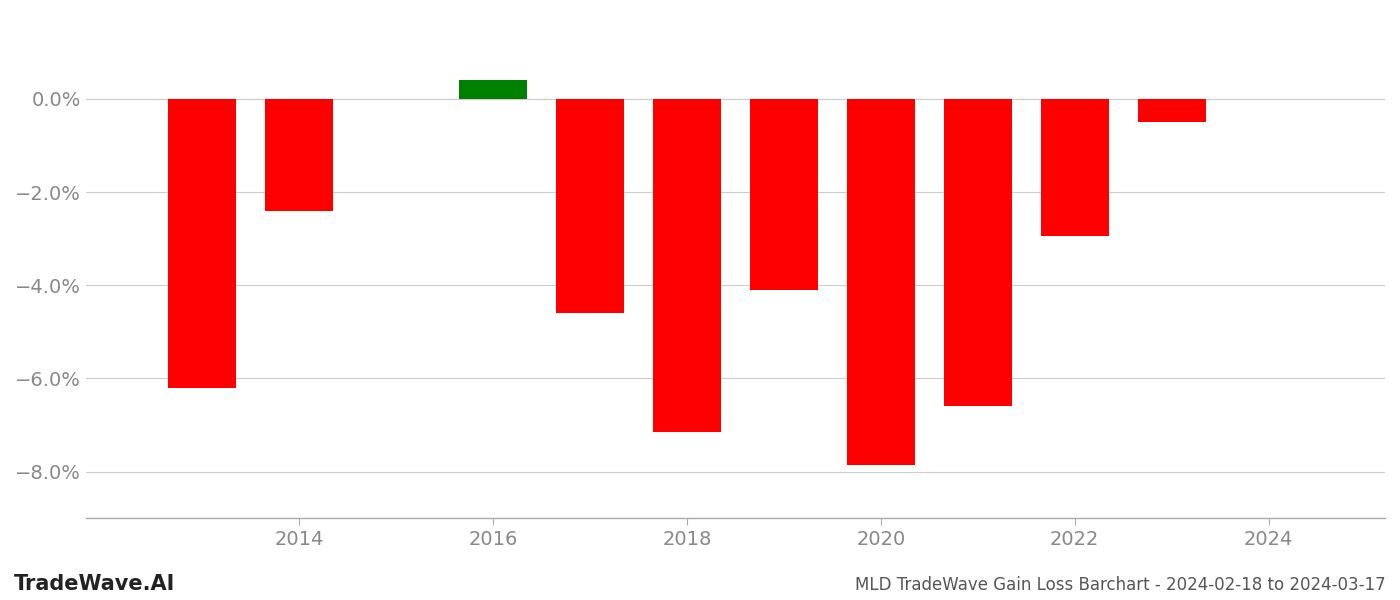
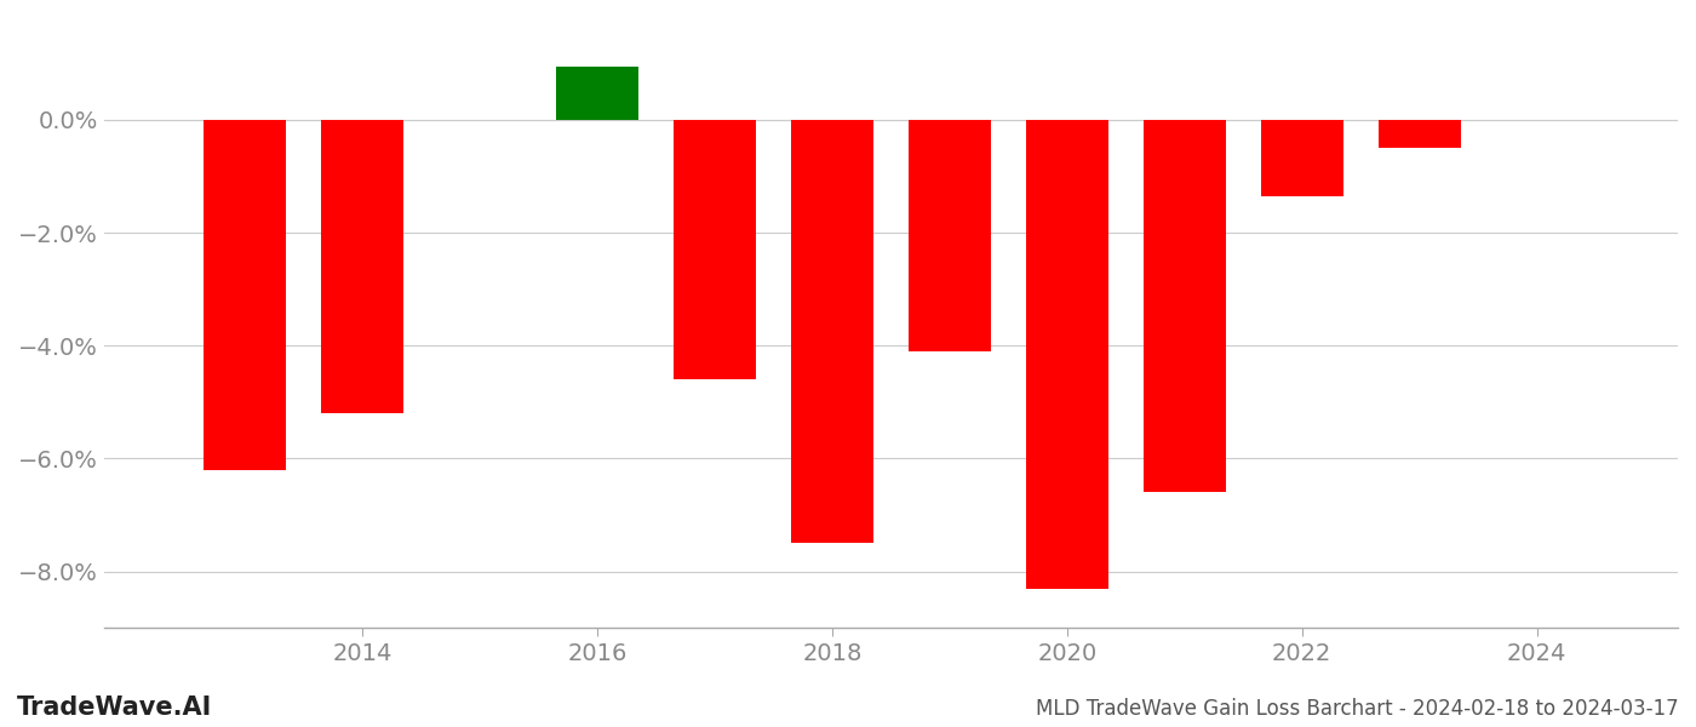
2014: -2.40% -> -5.20%
2016: 0.40% -> 0.95%
2018: -7.15% -> -7.50%
2020: -7.85% -> -8.30%
2022: -2.95% -> -1.35%
